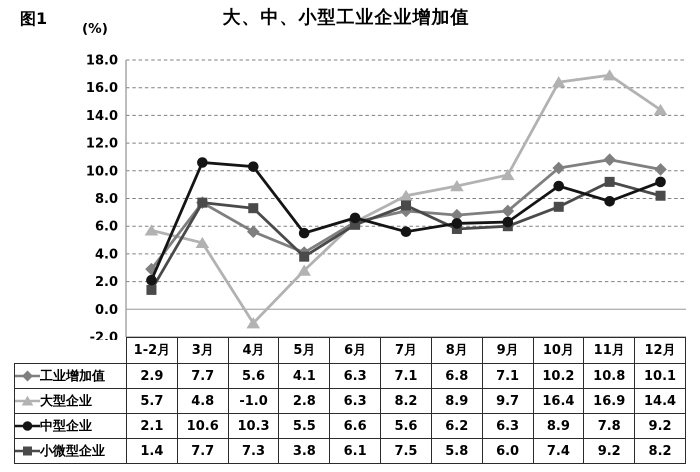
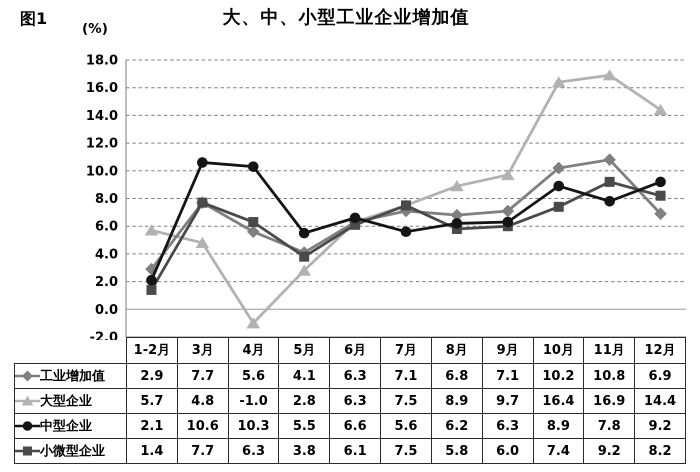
小微型企业/4月: 7.3 -> 6.3
大型企业/7月: 8.2 -> 7.5
工业增加值/12月: 10.1 -> 6.9
